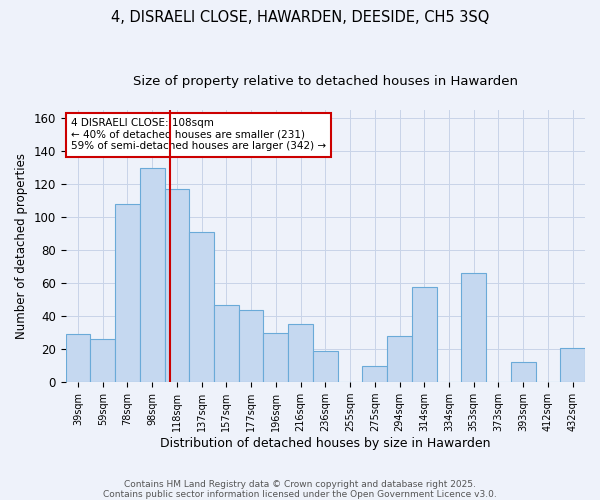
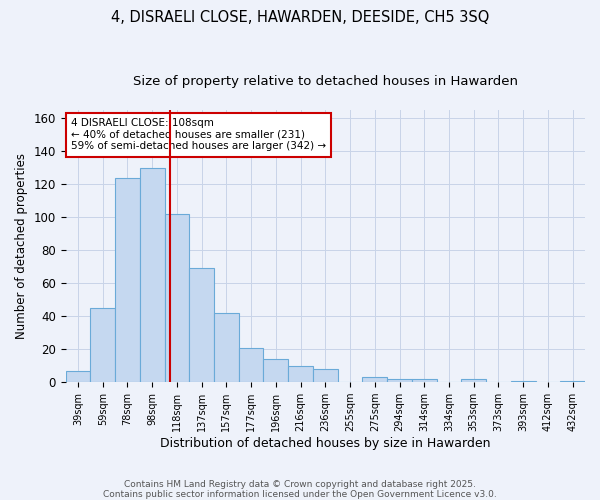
39sqm: 29 -> 7
59sqm: 26 -> 45
78sqm: 108 -> 124
118sqm: 117 -> 102
137sqm: 91 -> 69
157sqm: 47 -> 42
177sqm: 44 -> 21
196sqm: 30 -> 14
216sqm: 35 -> 10
236sqm: 19 -> 8
275sqm: 10 -> 3
294sqm: 28 -> 2
314sqm: 58 -> 2
353sqm: 66 -> 2
393sqm: 12 -> 1
432sqm: 21 -> 1
